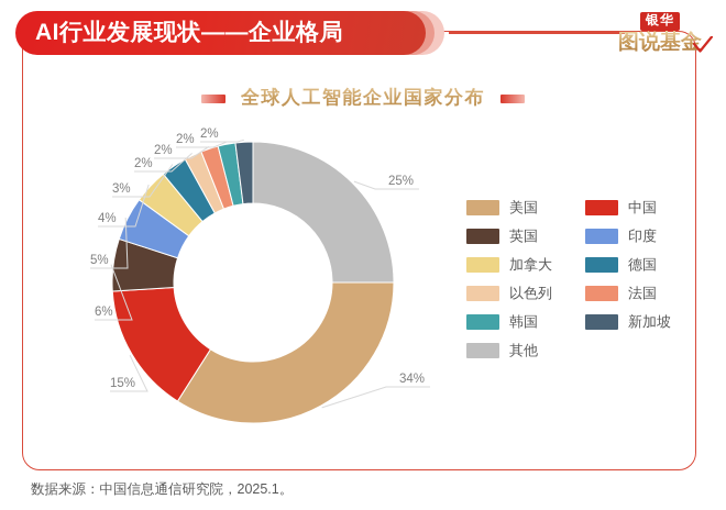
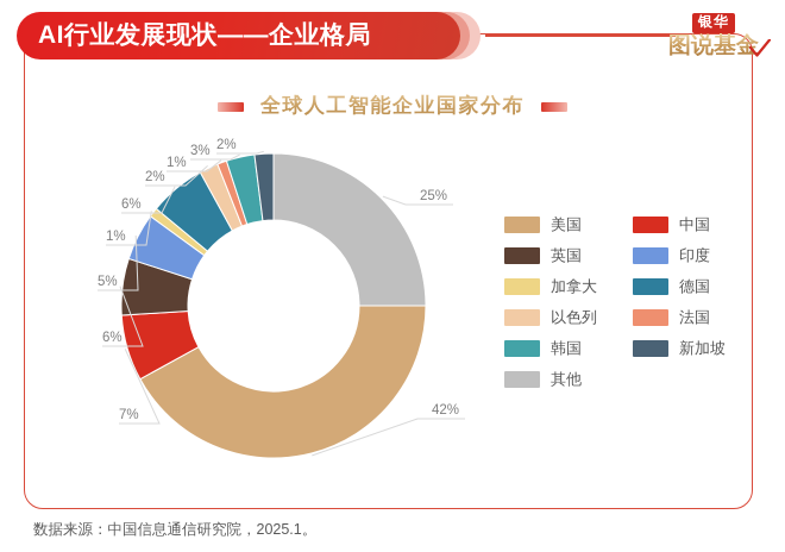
美国: 34% -> 42%
中国: 15% -> 7%
加拿大: 4% -> 1%
德国: 3% -> 6%
法国: 2% -> 1%
韩国: 2% -> 3%
